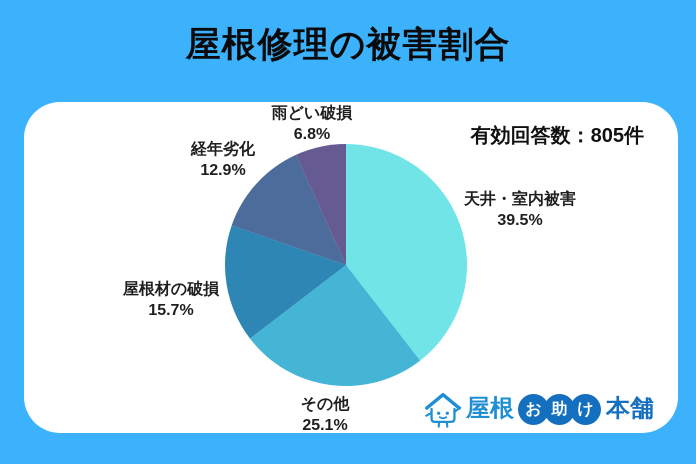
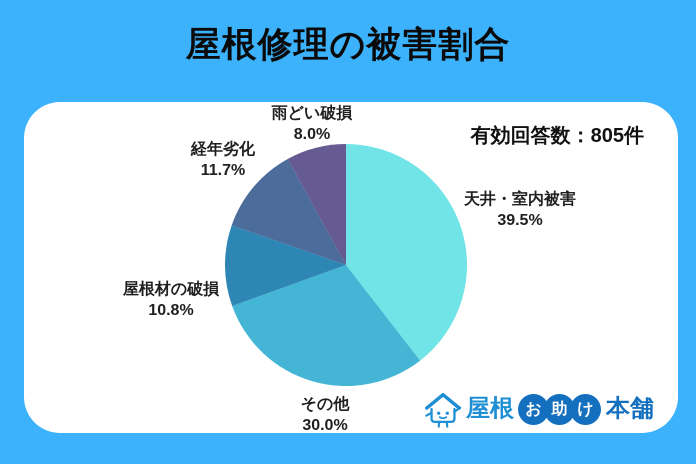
その他: 25.1% -> 30.0%
屋根材の破損: 15.7% -> 10.8%
経年劣化: 12.9% -> 11.7%
雨どい破損: 6.8% -> 8.0%
